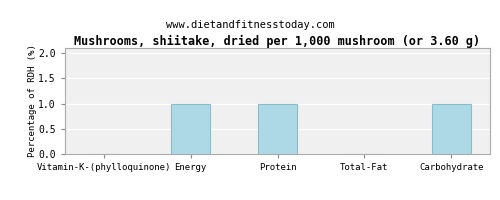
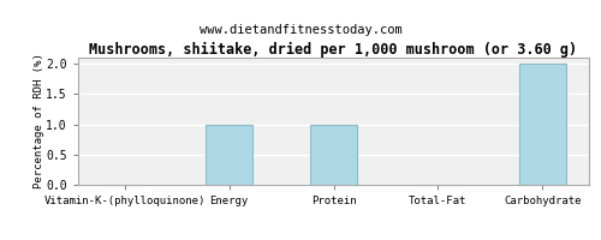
Carbohydrate: 1 -> 2
